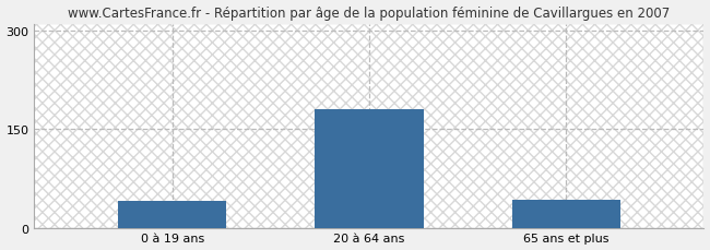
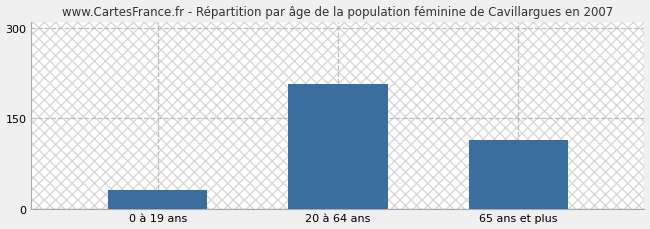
0 à 19 ans: 40 -> 30
20 à 64 ans: 180 -> 206
65 ans et plus: 43 -> 114
